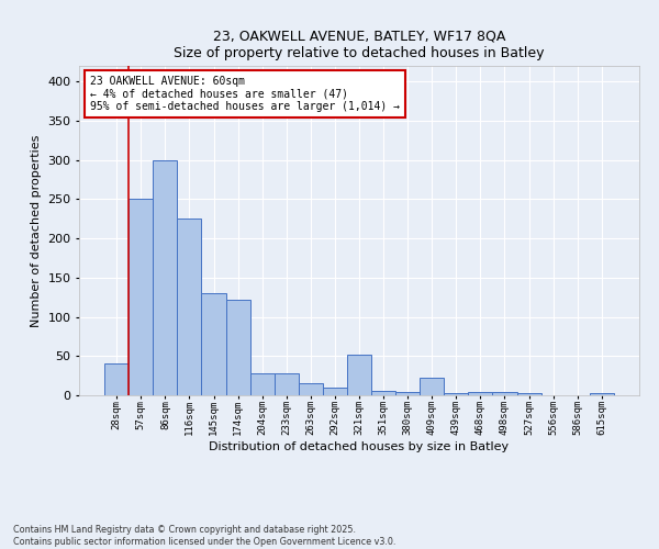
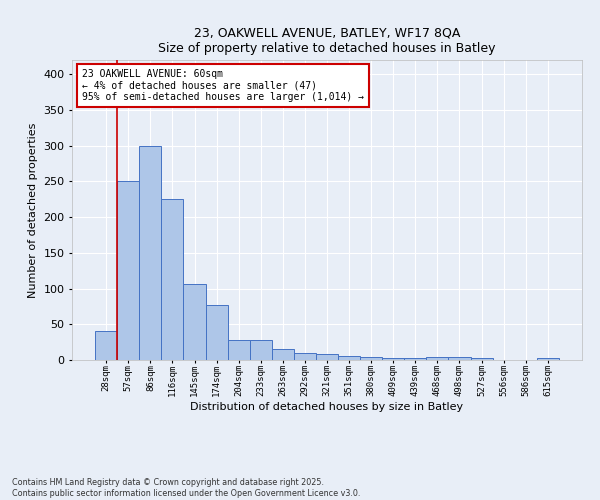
145sqm: 130 -> 106
174sqm: 122 -> 77
321sqm: 52 -> 8
409sqm: 22 -> 3
